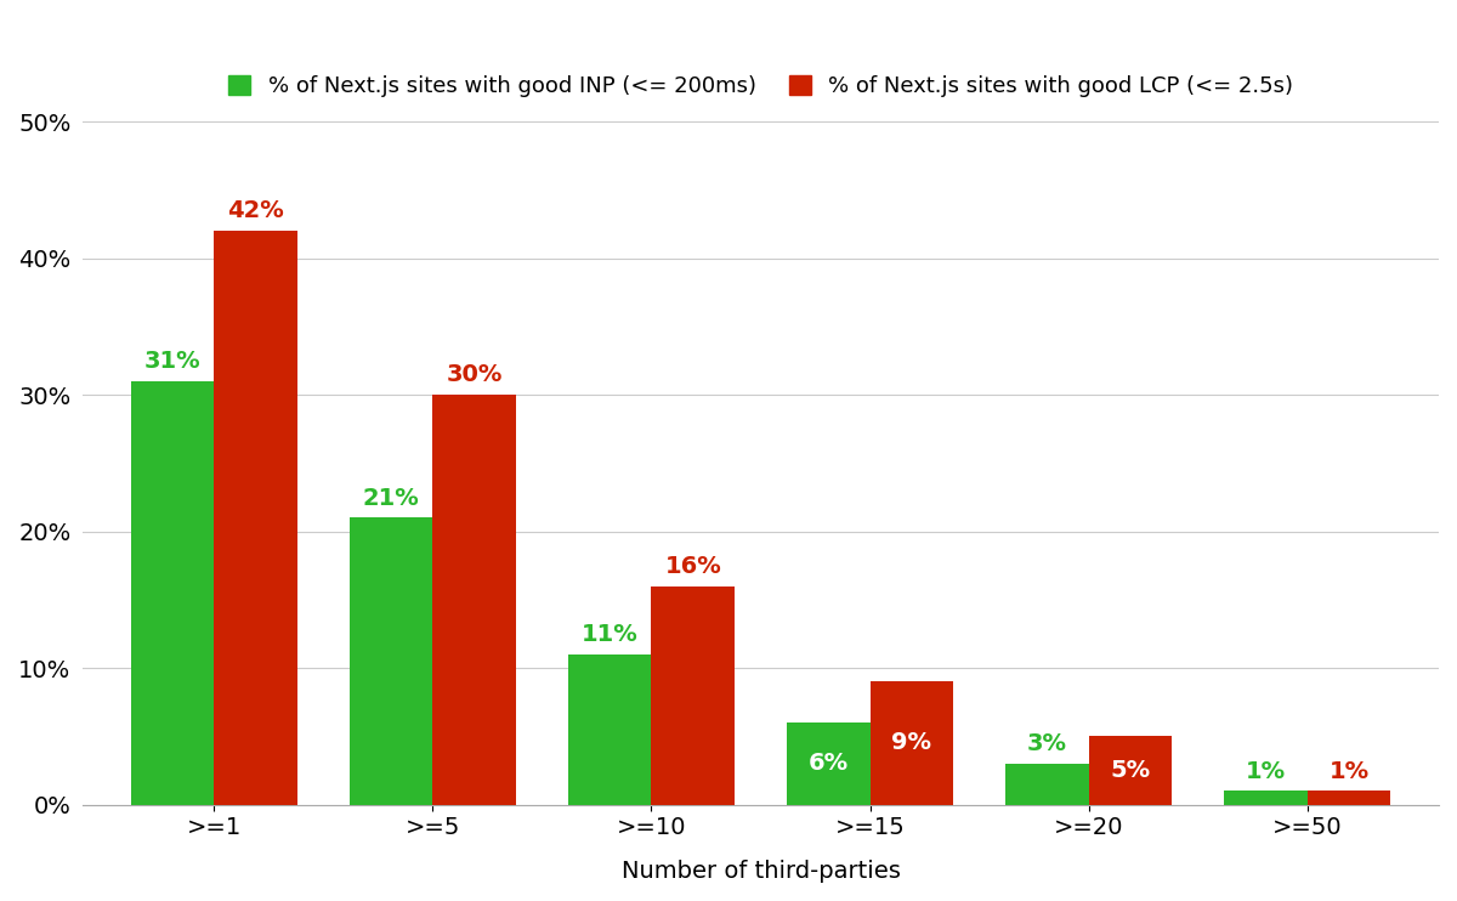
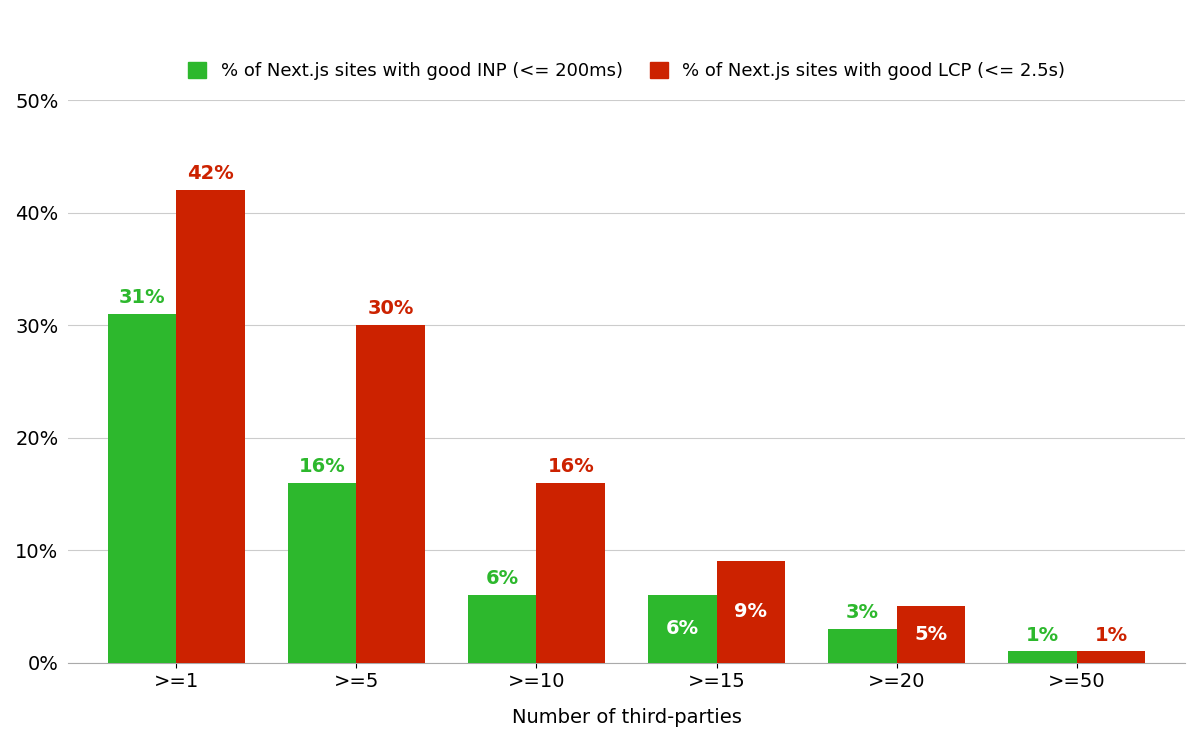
% of Next.js sites with good INP (<= 200ms)/>=5: 21% -> 16%
% of Next.js sites with good INP (<= 200ms)/>=10: 11% -> 6%
